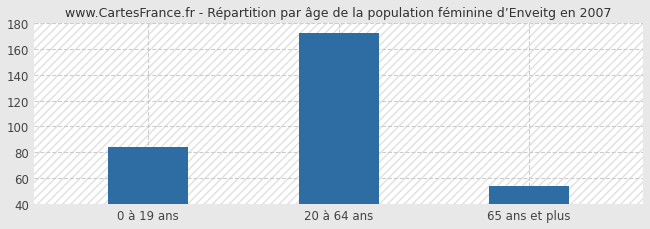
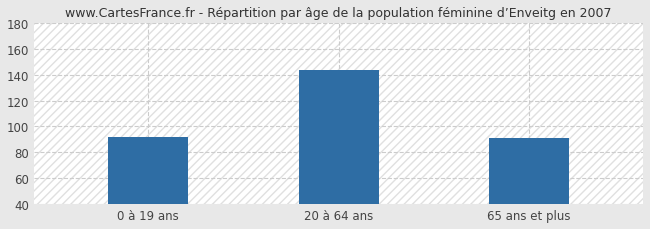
0 à 19 ans: 84 -> 92
20 à 64 ans: 172 -> 144
65 ans et plus: 54 -> 91
